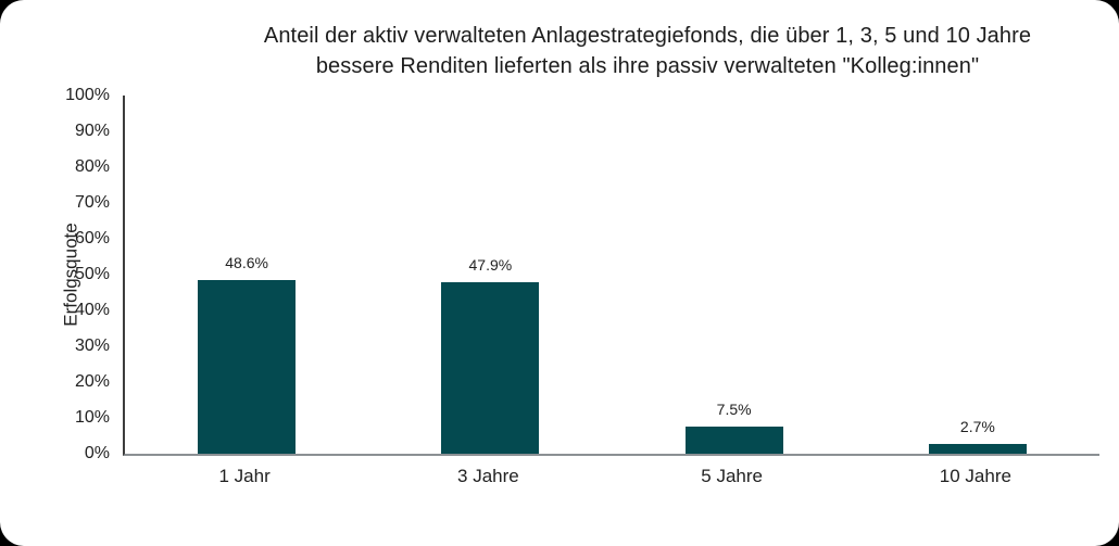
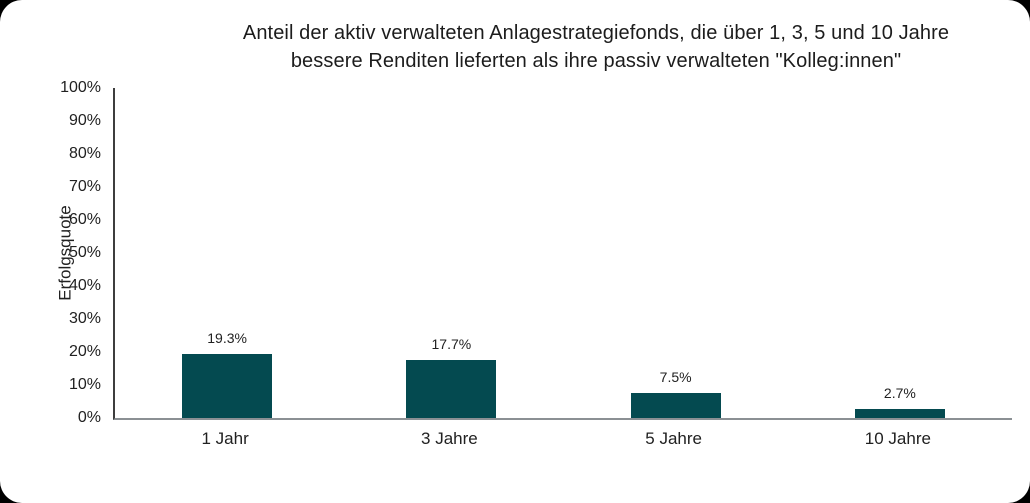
1 Jahr: 48.6% -> 19.3%
3 Jahre: 47.9% -> 17.7%
